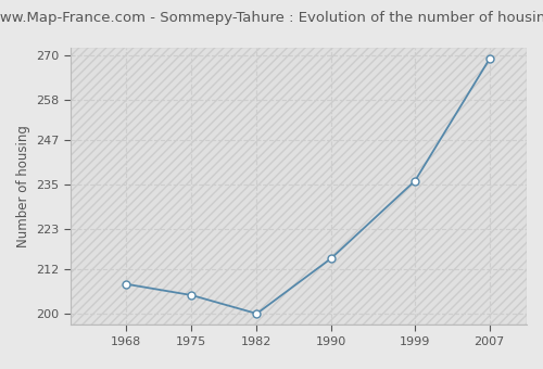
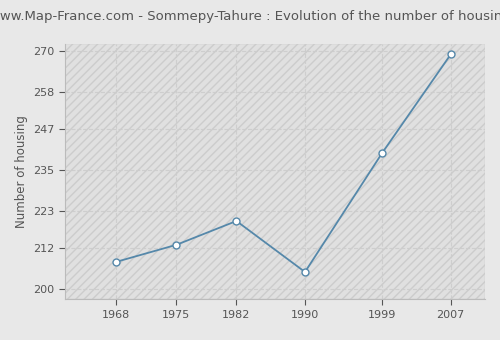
1975: 205 -> 213
1982: 200 -> 220
1990: 215 -> 205
1999: 236 -> 240
